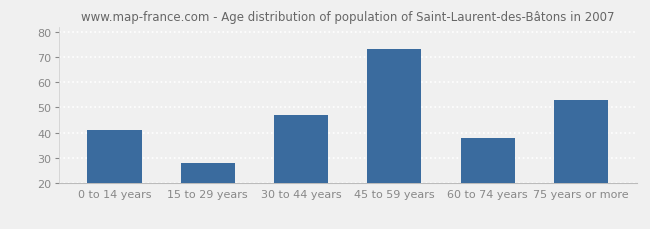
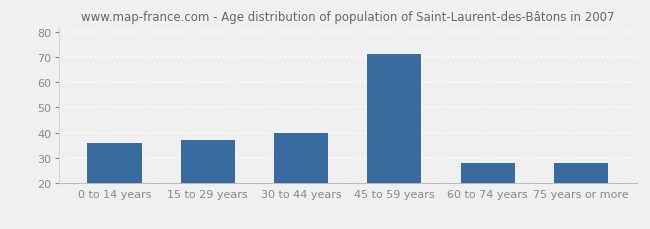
0 to 14 years: 41 -> 36
15 to 29 years: 28 -> 37
30 to 44 years: 47 -> 40
45 to 59 years: 73 -> 71
60 to 74 years: 38 -> 28
75 years or more: 53 -> 28
